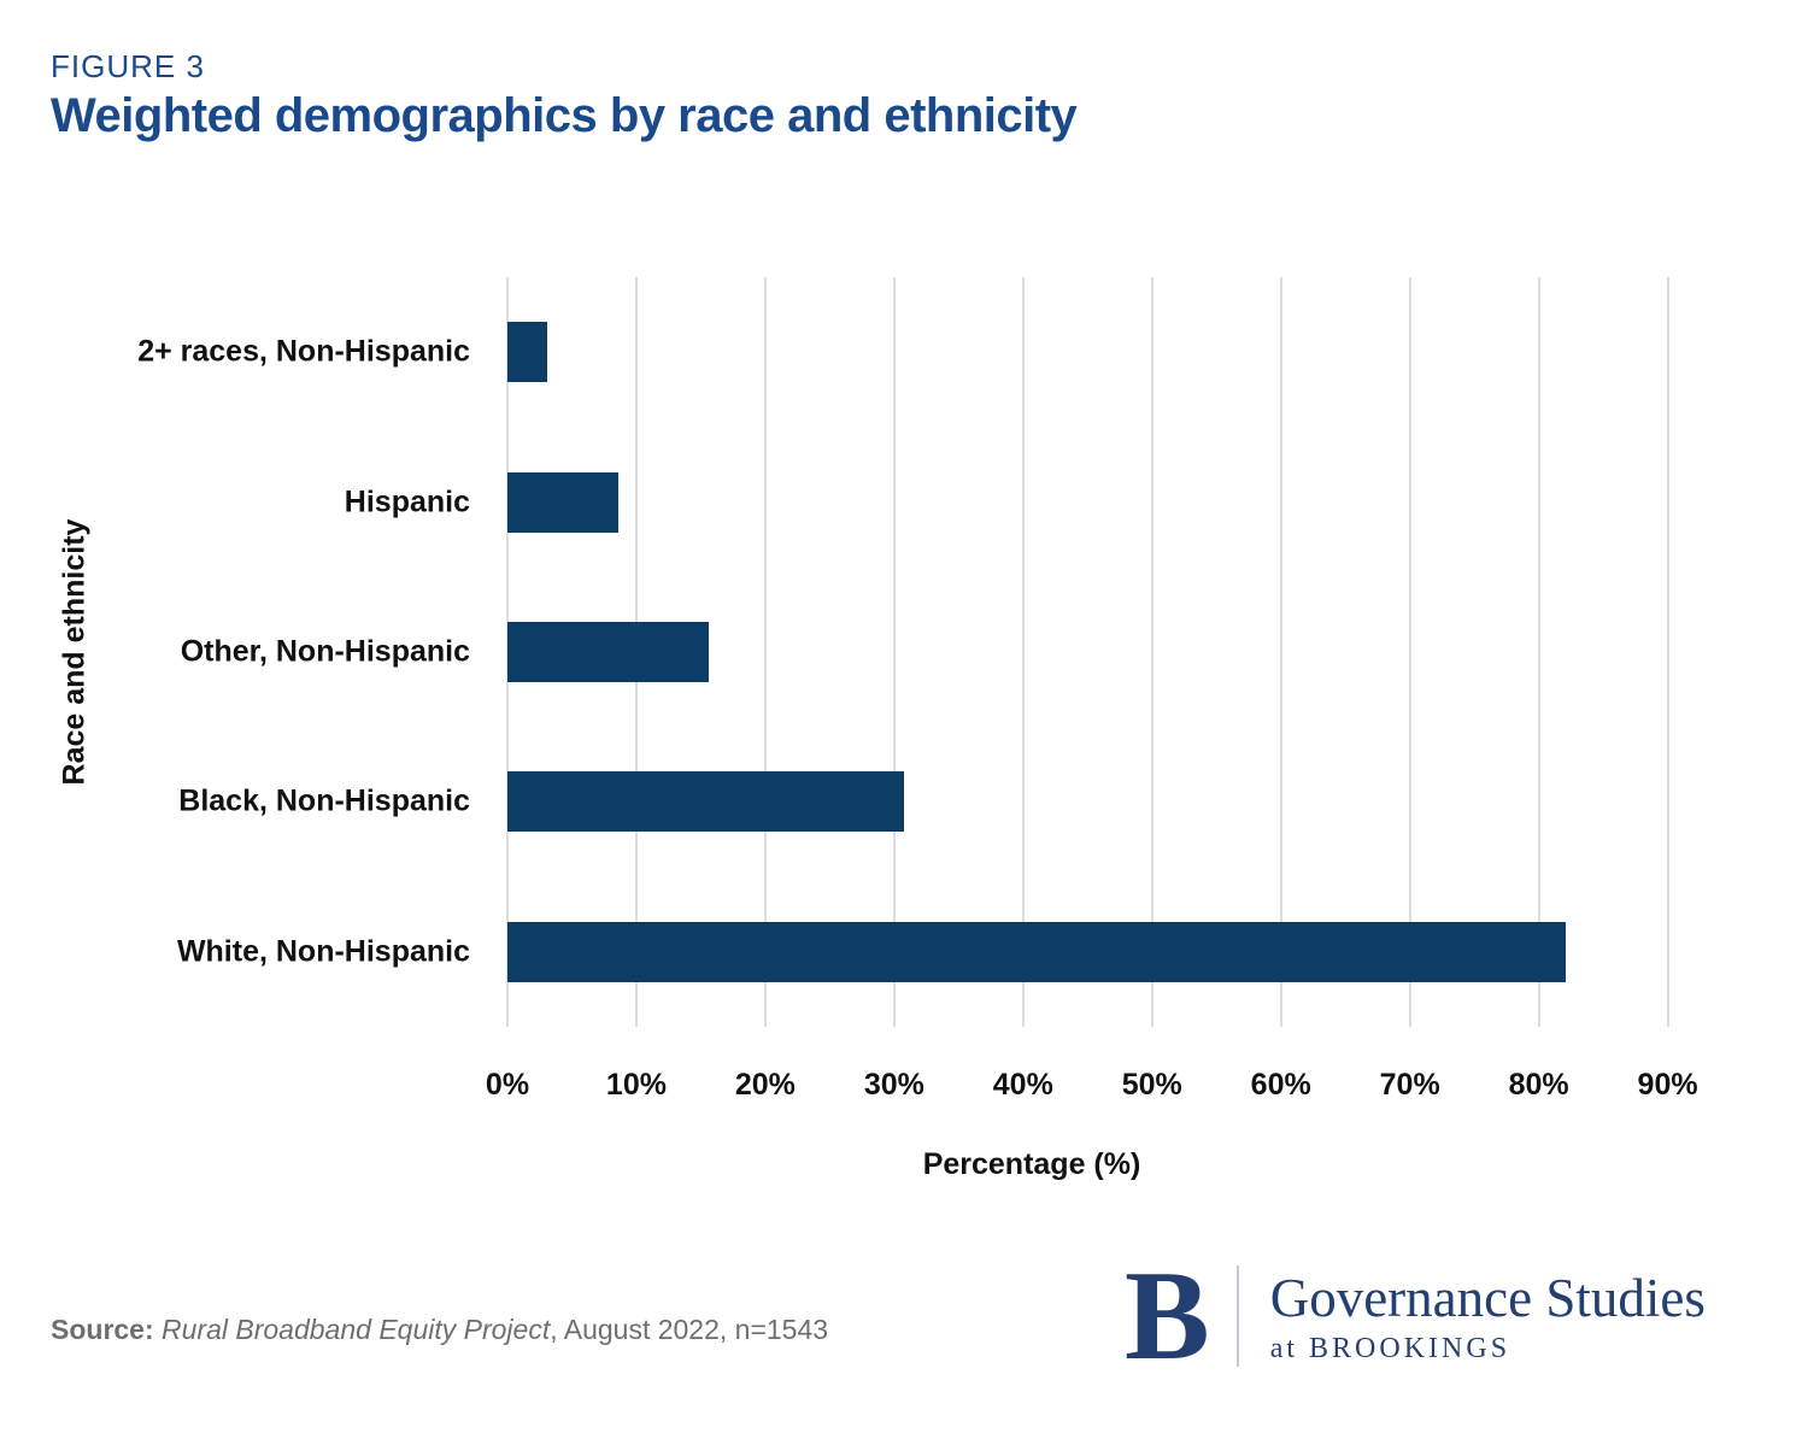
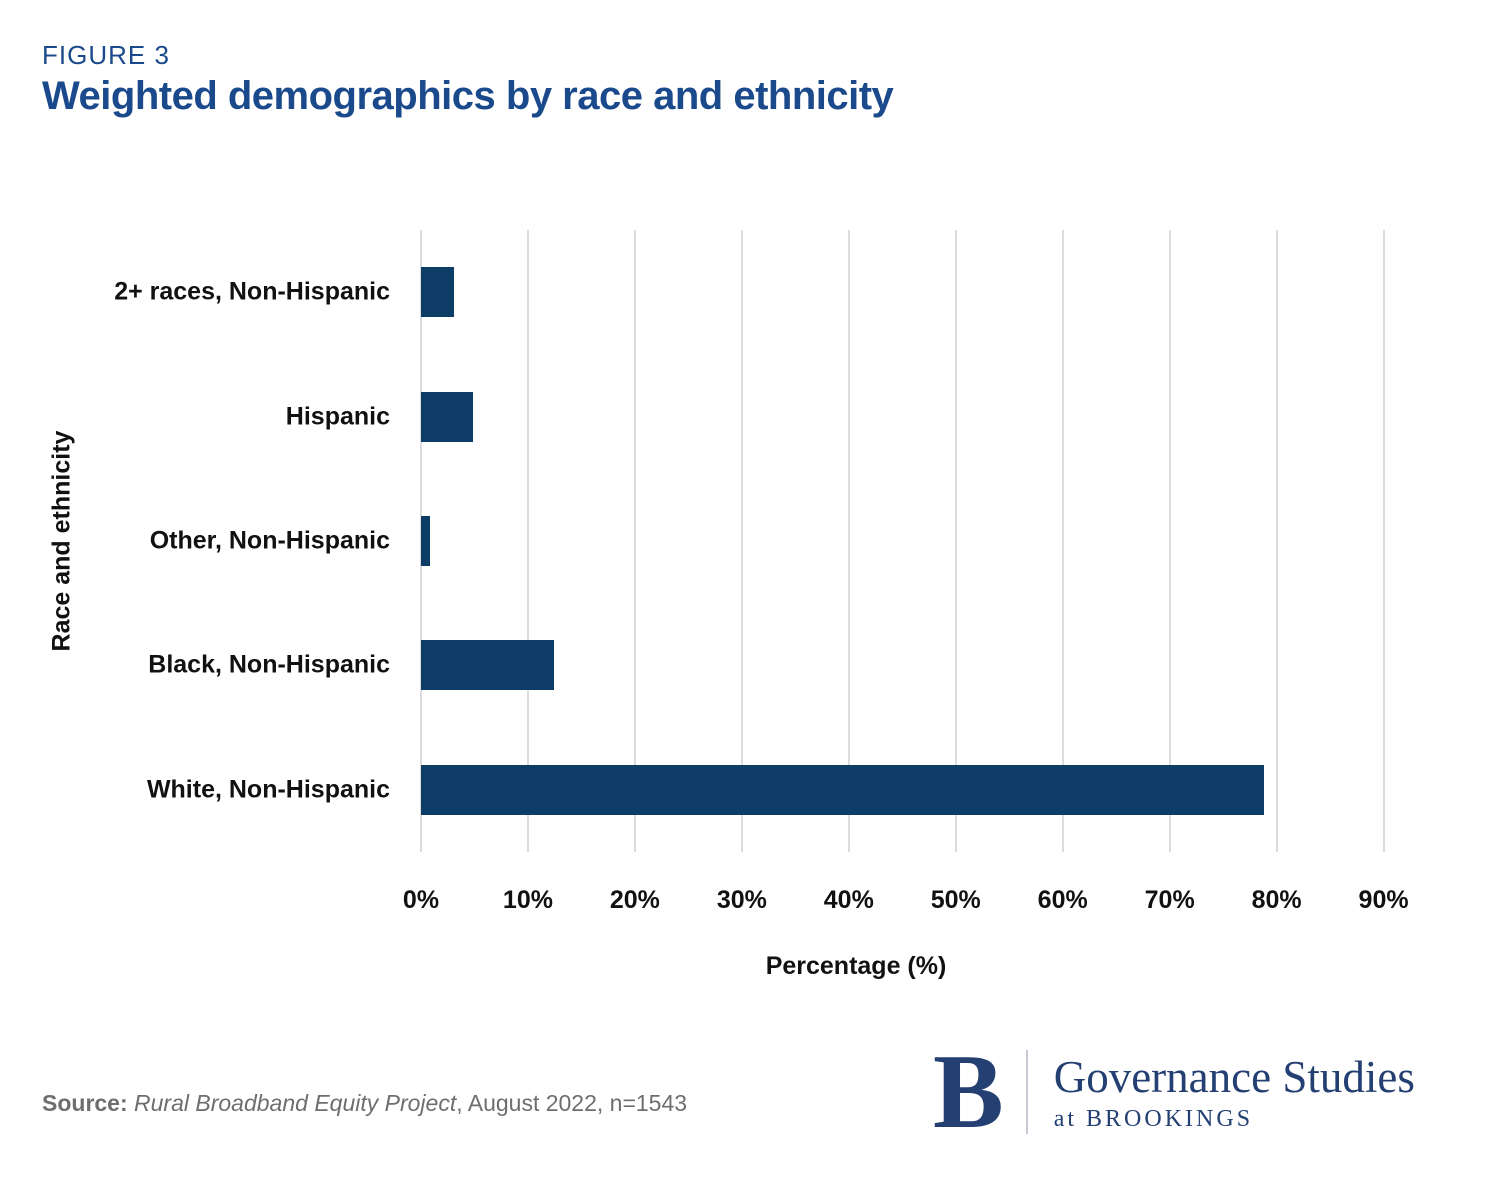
Hispanic: 8.6% -> 4.9%
Other, Non-Hispanic: 15.6% -> 0.8%
Black, Non-Hispanic: 30.8% -> 12.4%
White, Non-Hispanic: 82.1% -> 78.8%
